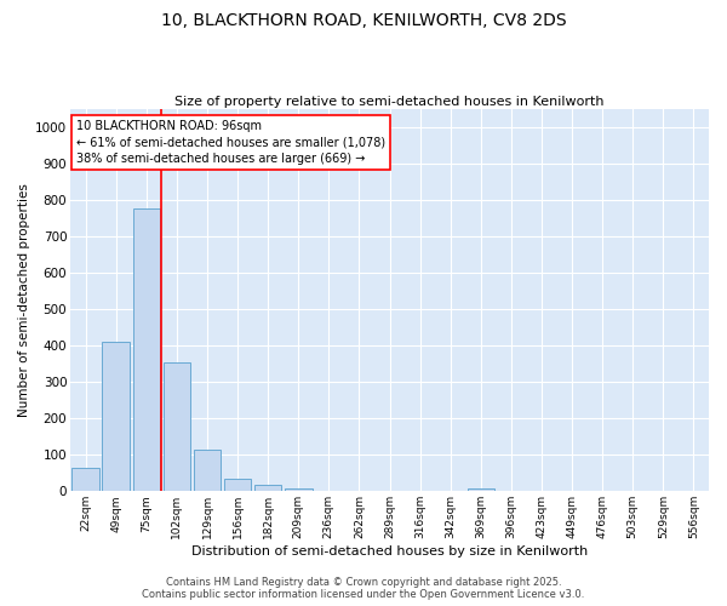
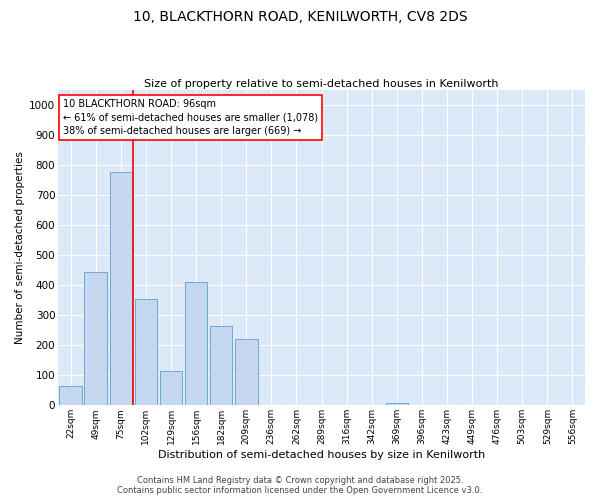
49sqm: 410 -> 445
156sqm: 33 -> 410
182sqm: 18 -> 265
209sqm: 8 -> 220
